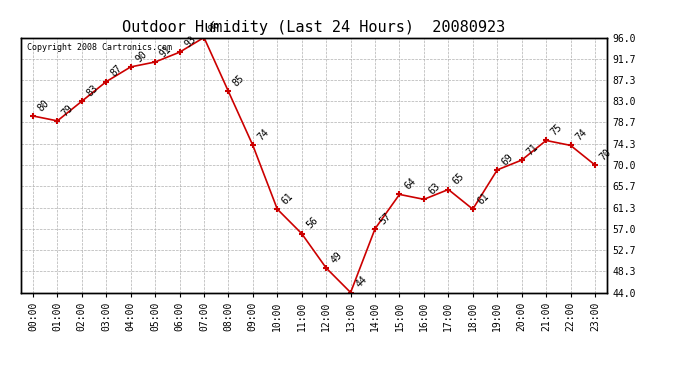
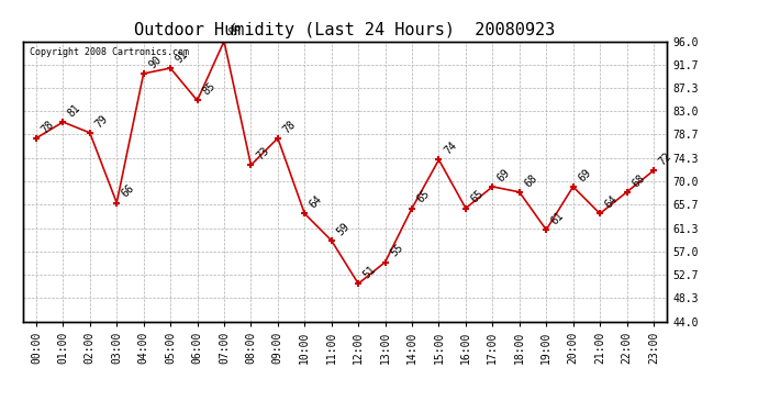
00:00: 80 -> 78
01:00: 79 -> 81
02:00: 83 -> 79
03:00: 87 -> 66
06:00: 93 -> 85
08:00: 85 -> 73
09:00: 74 -> 78
10:00: 61 -> 64
11:00: 56 -> 59
12:00: 49 -> 51
13:00: 44 -> 55
14:00: 57 -> 65
15:00: 64 -> 74
16:00: 63 -> 65
17:00: 65 -> 69
18:00: 61 -> 68
19:00: 69 -> 61
20:00: 71 -> 69
21:00: 75 -> 64
22:00: 74 -> 68
23:00: 70 -> 72
